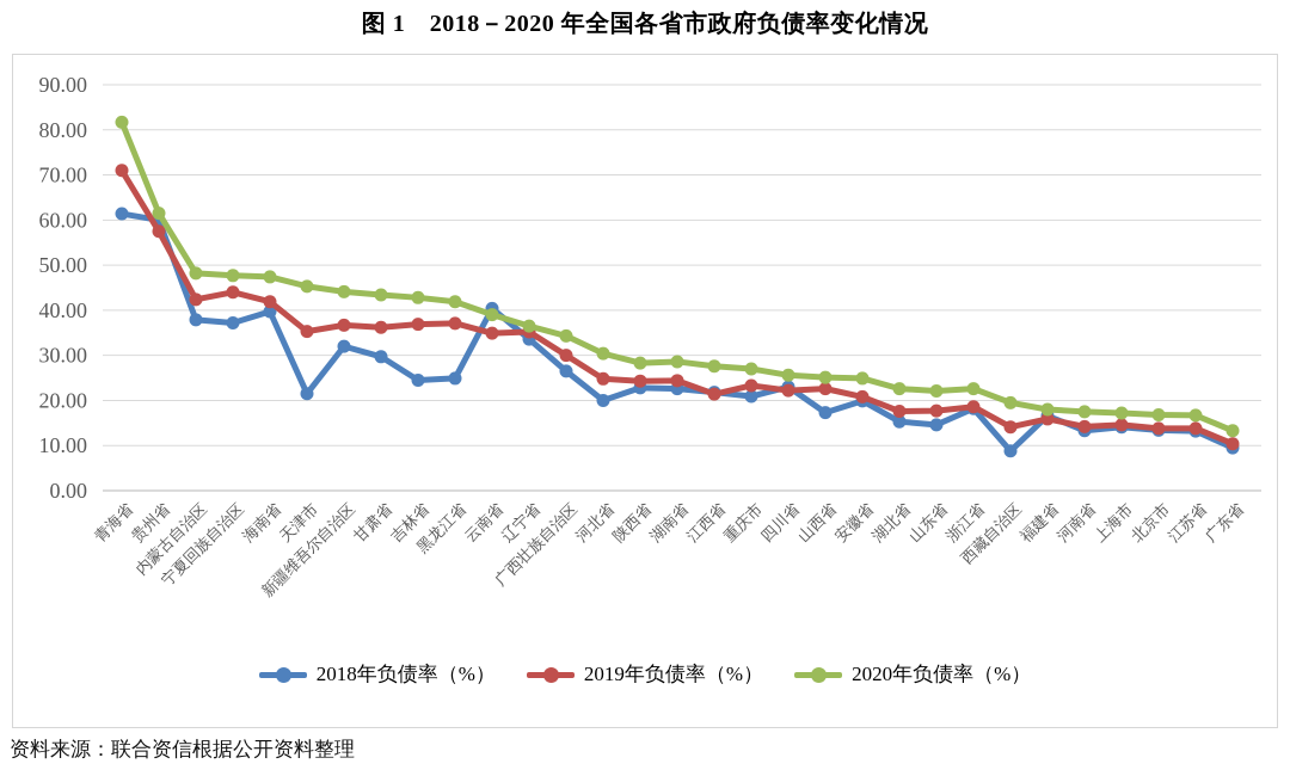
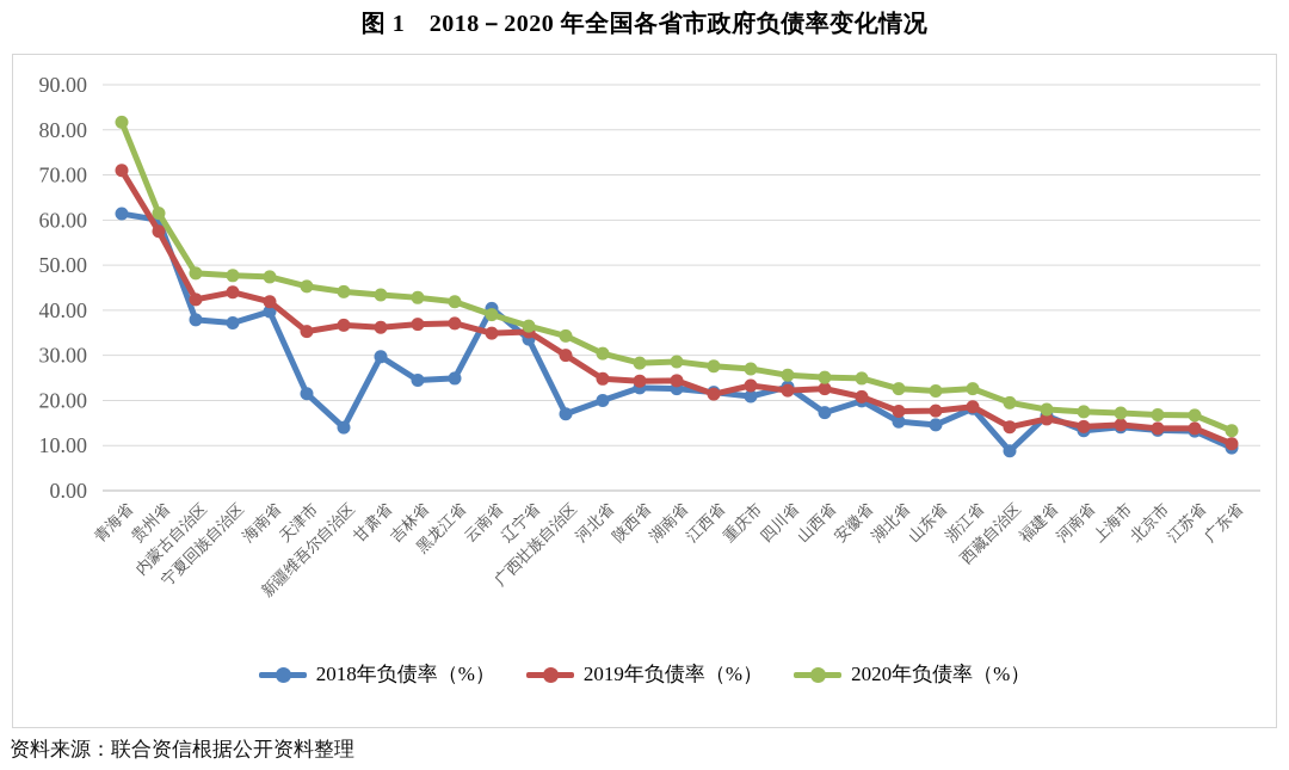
2018年负债率（%）/新疆维吾尔自治区: 32 -> 14
2018年负债率（%）/广西壮族自治区: 26 -> 17
